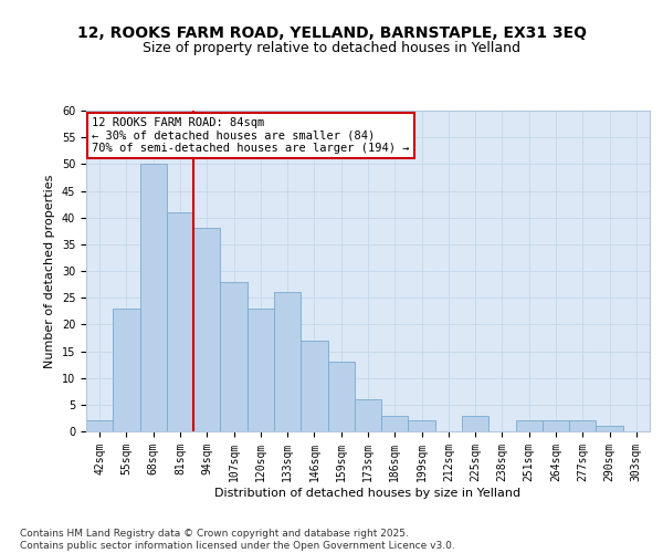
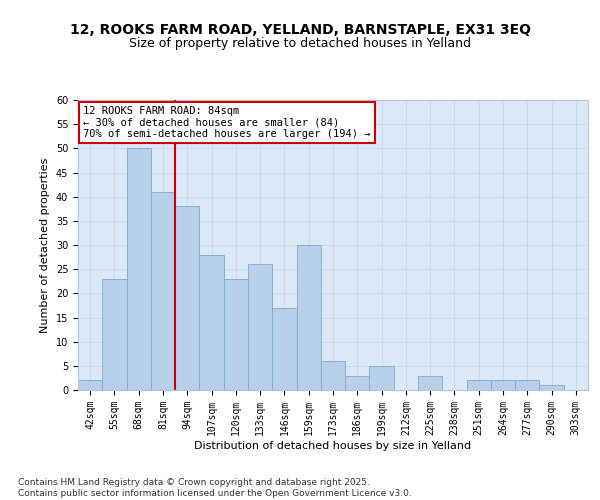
159sqm: 13 -> 30
199sqm: 2 -> 5
